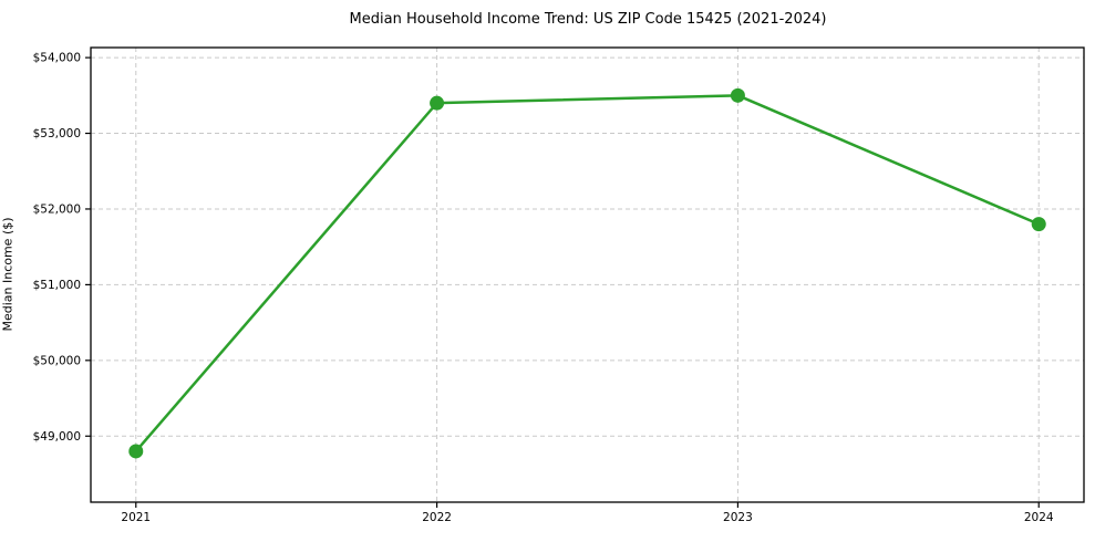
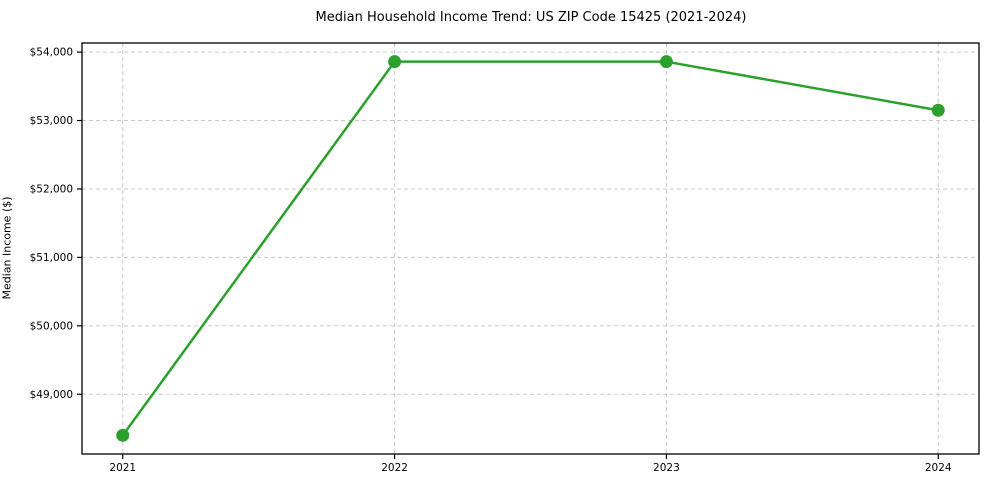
2021: $48800 -> $48400
2022: $53400 -> $53900
2023: $53500 -> $53900
2024: $51800 -> $53200
